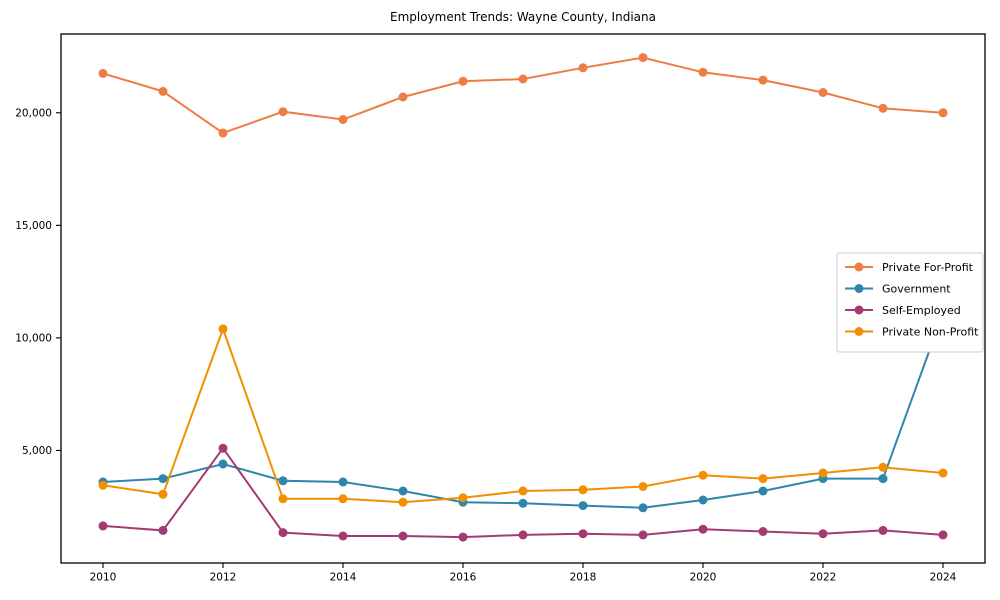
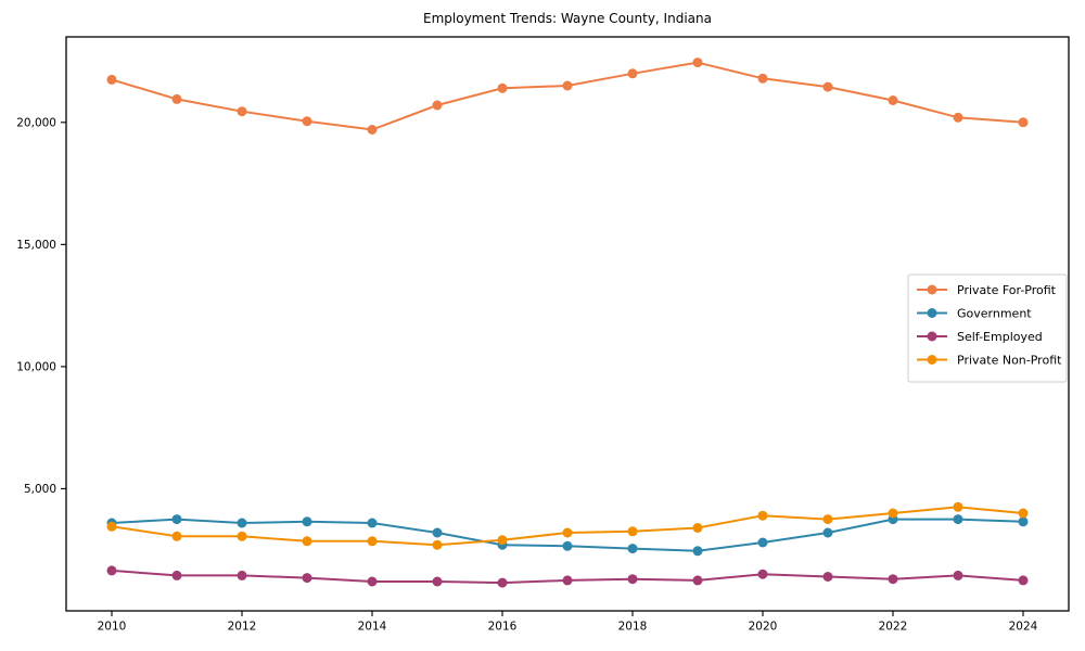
Private For-Profit/2012: 19100 -> 20400
Government/2012: 4400 -> 3600
Self-Employed/2012: 5100 -> 1400
Private Non-Profit/2012: 10400 -> 3000
Government/2024: 11100 -> 3600
